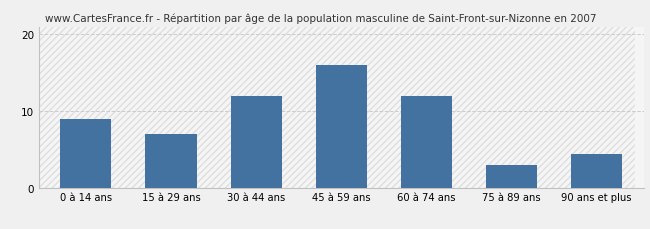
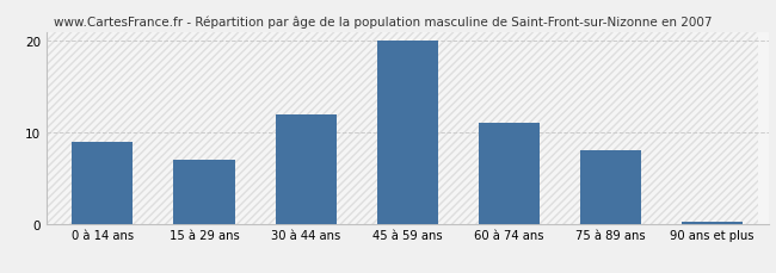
45 à 59 ans: 16.0 -> 20.0
60 à 74 ans: 12.0 -> 11.0
75 à 89 ans: 3.0 -> 8.0
90 ans et plus: 4.4 -> 0.2
